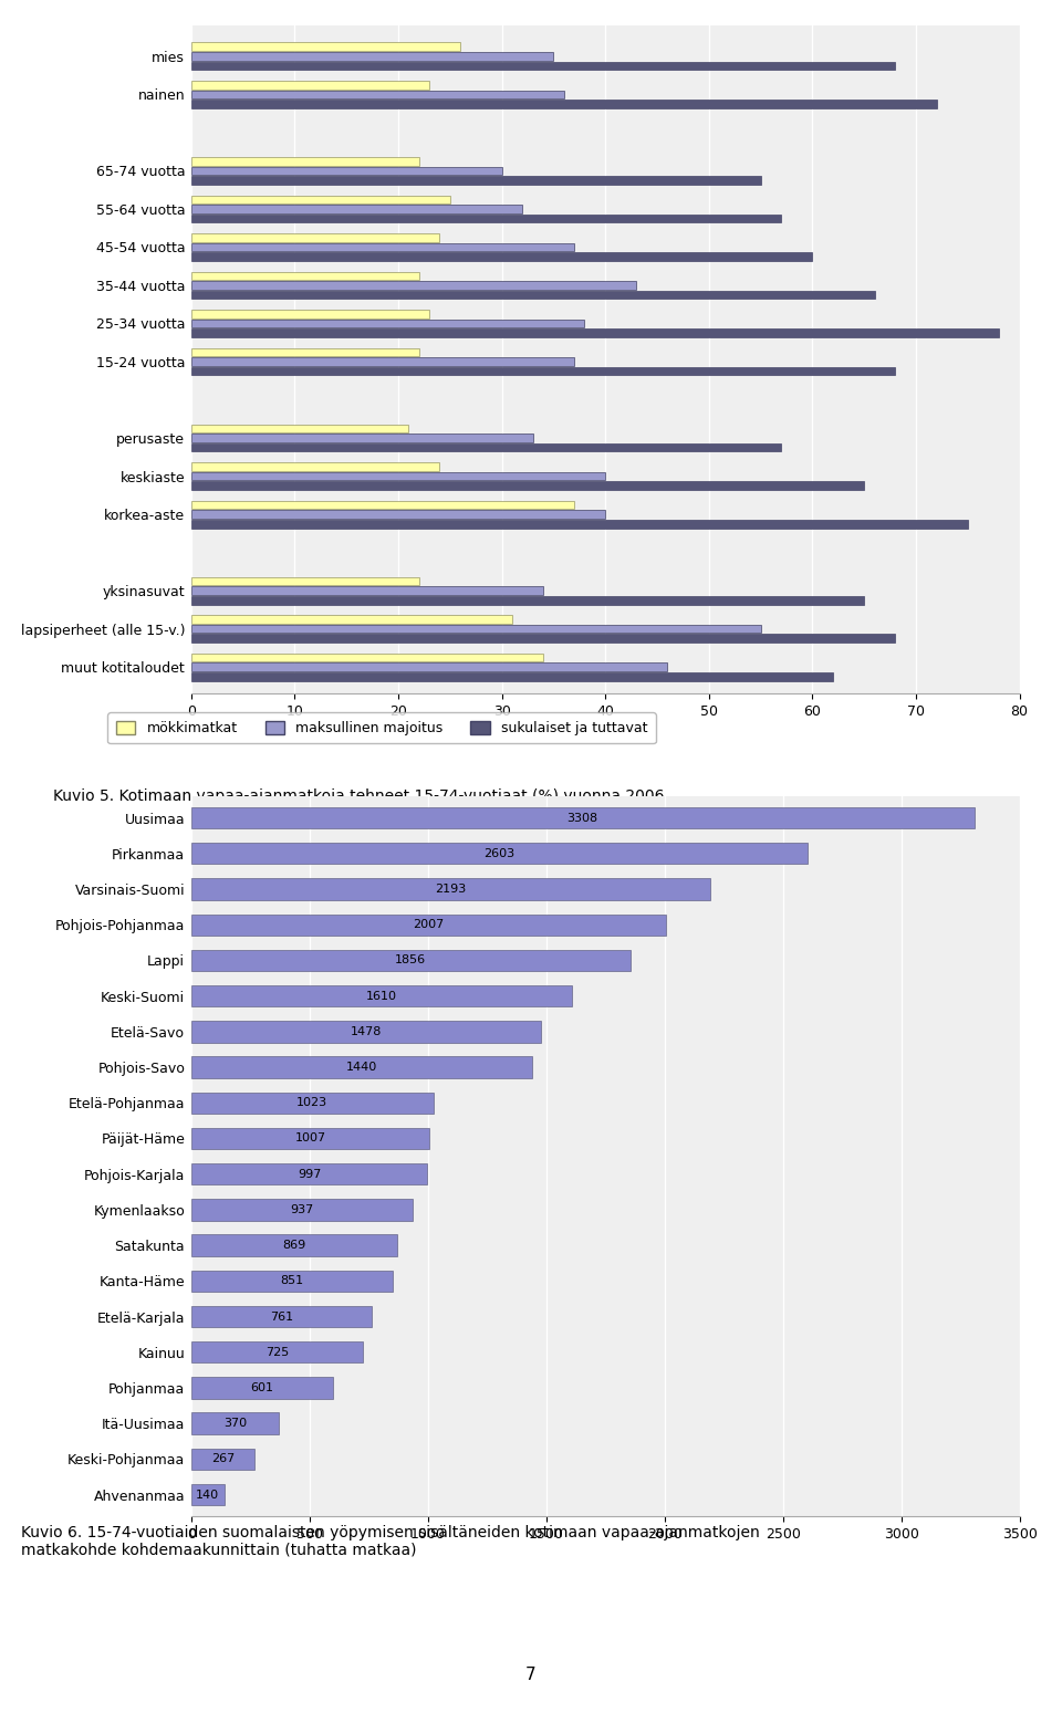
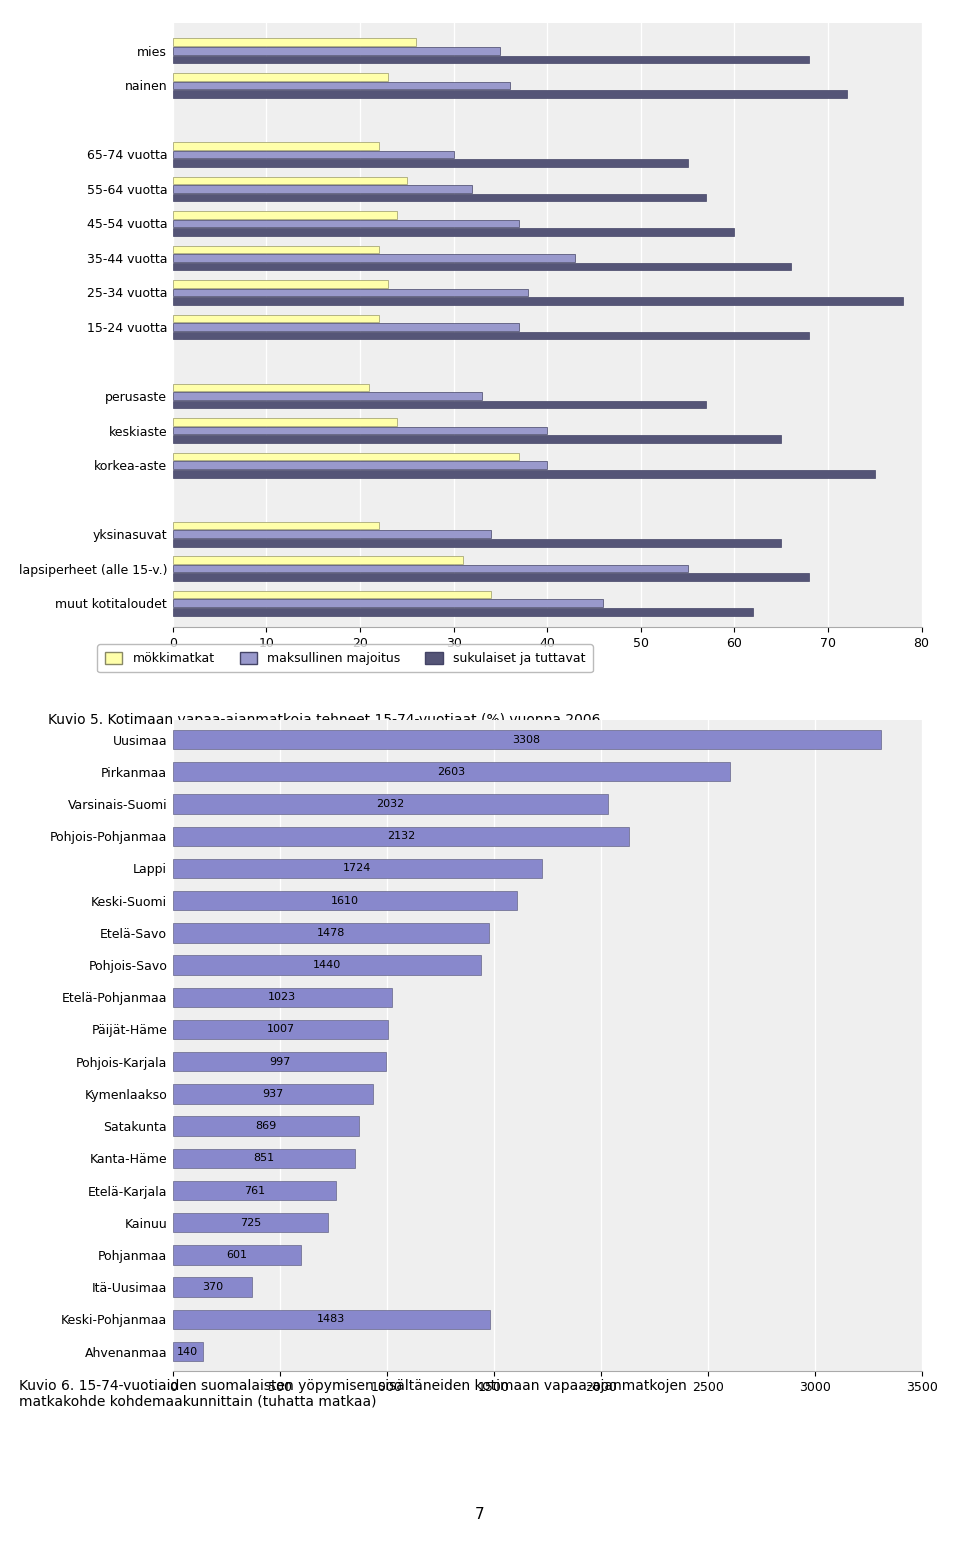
Varsinais-Suomi: 2193 -> 2032
Pohjois-Pohjanmaa: 2007 -> 2132
Lappi: 1856 -> 1724
Keski-Pohjanmaa: 267 -> 1483
